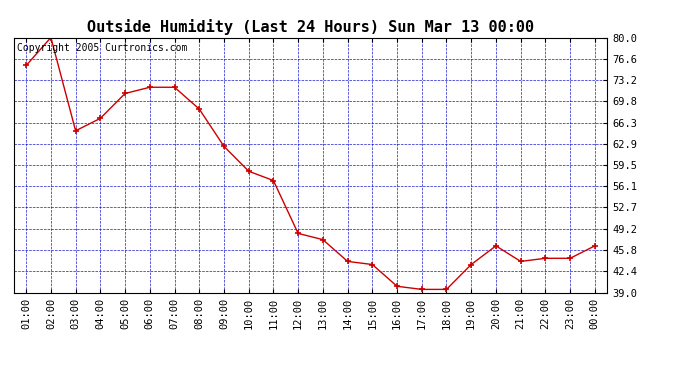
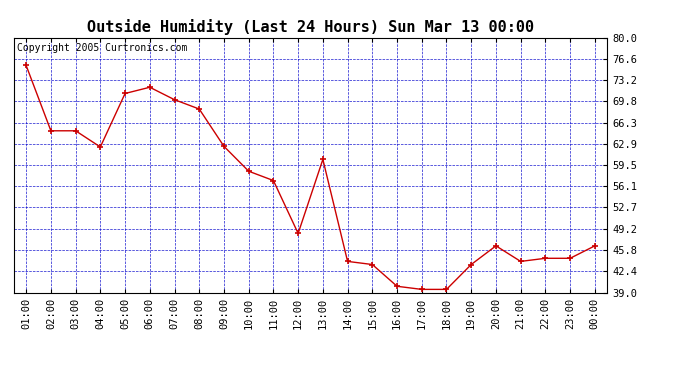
02:00: 80.0 -> 65.0
04:00: 67.0 -> 62.4
07:00: 72.0 -> 70.0
13:00: 47.5 -> 60.4
